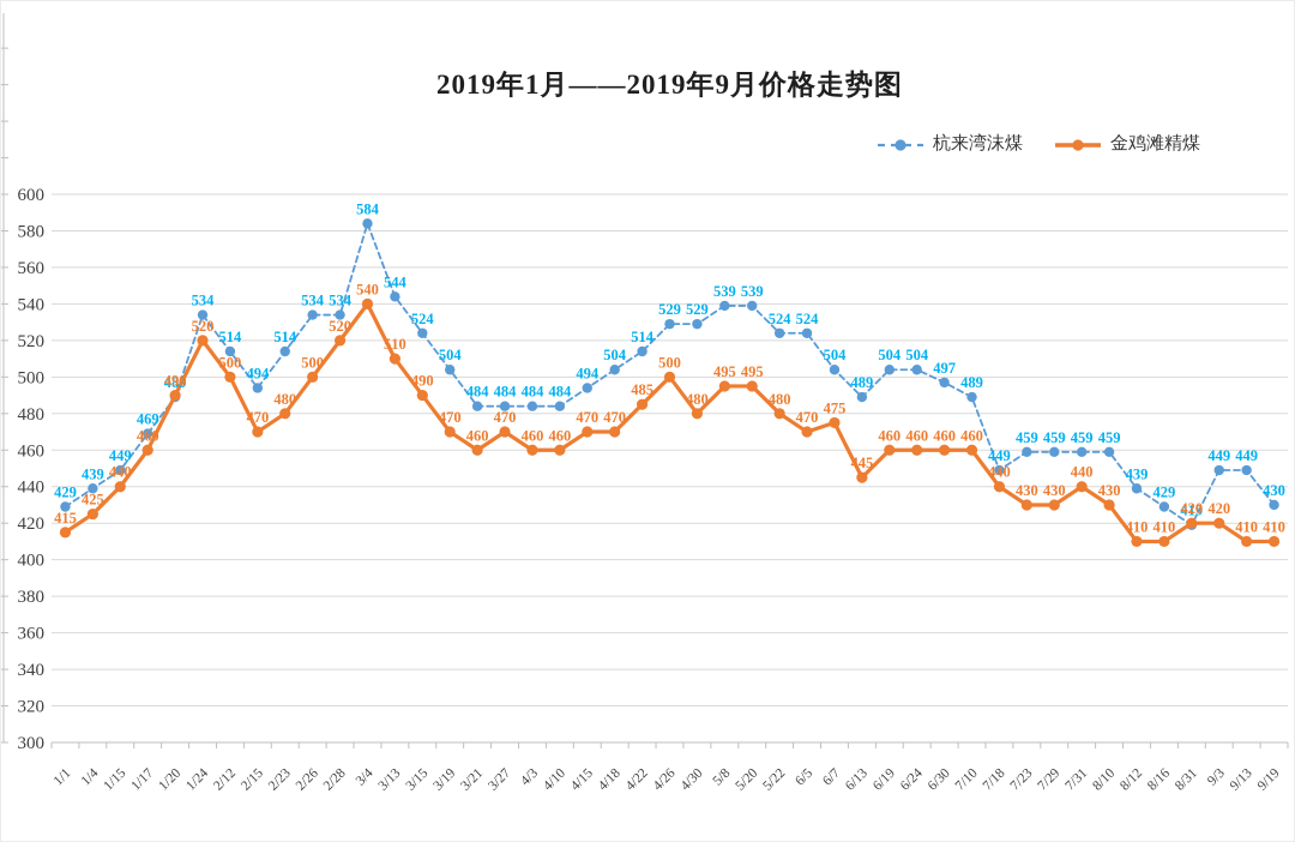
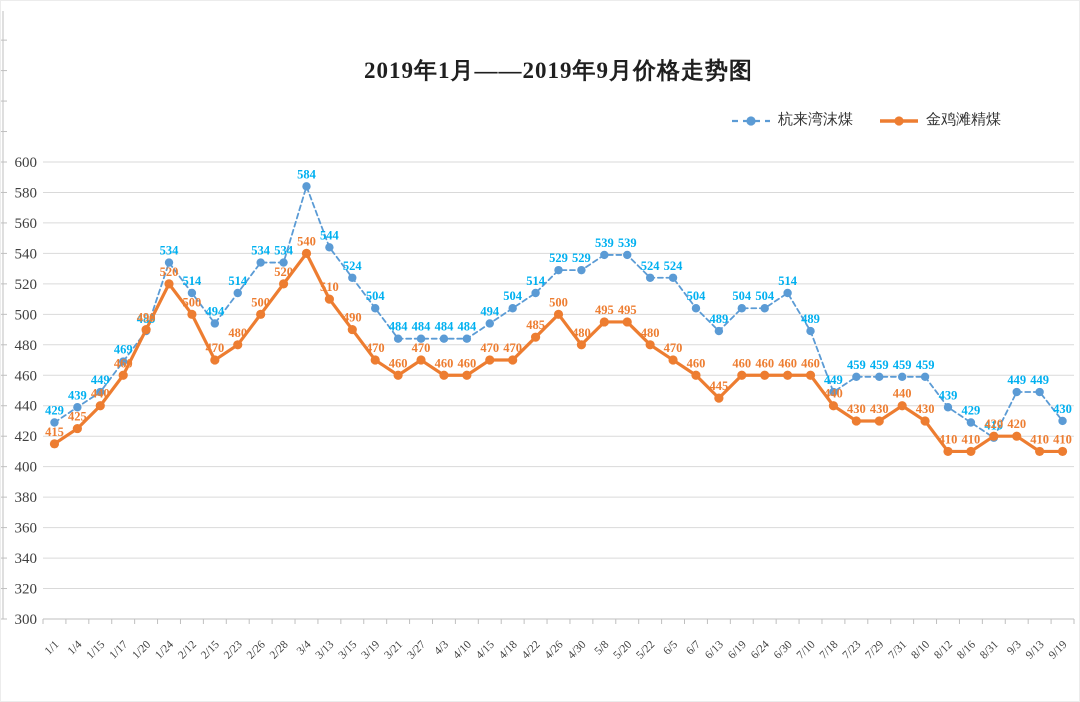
金鸡滩精煤/6/7: 475 -> 460
杭来湾沫煤/6/30: 497 -> 514
